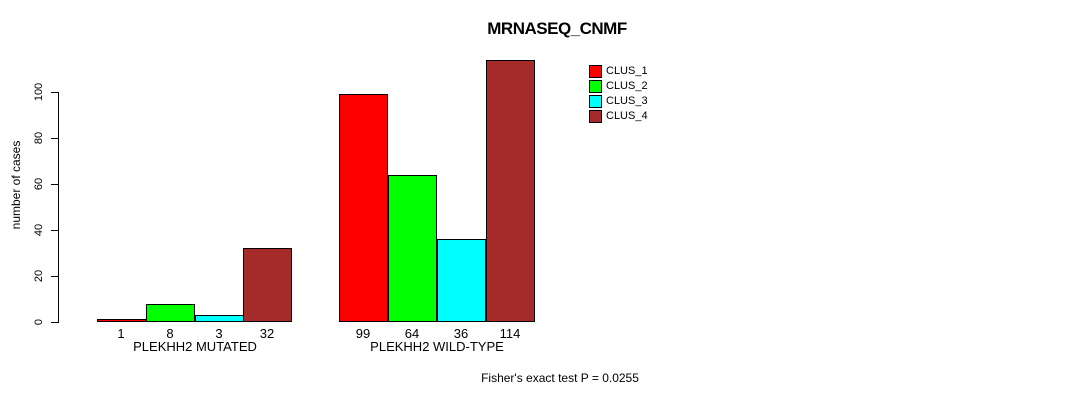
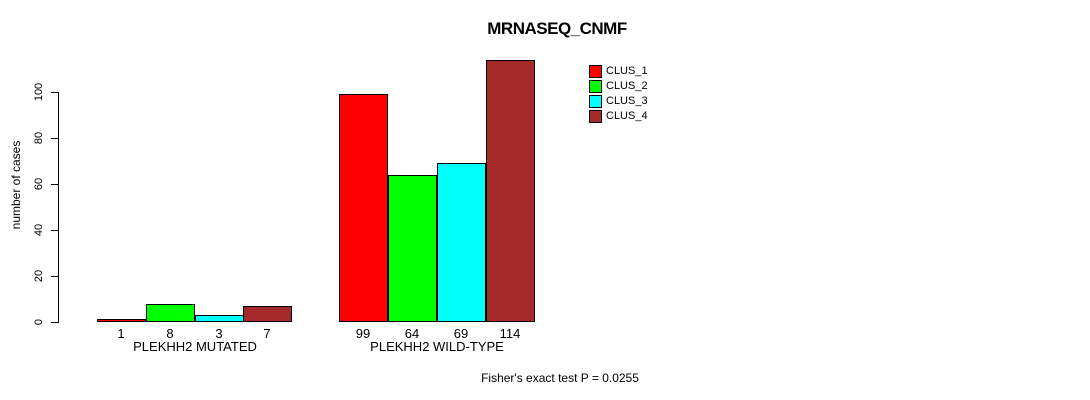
CLUS_4/PLEKHH2 MUTATED: 32 -> 7
CLUS_3/PLEKHH2 WILD-TYPE: 36 -> 69
